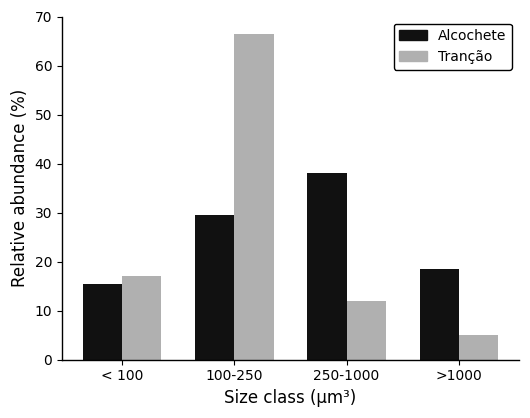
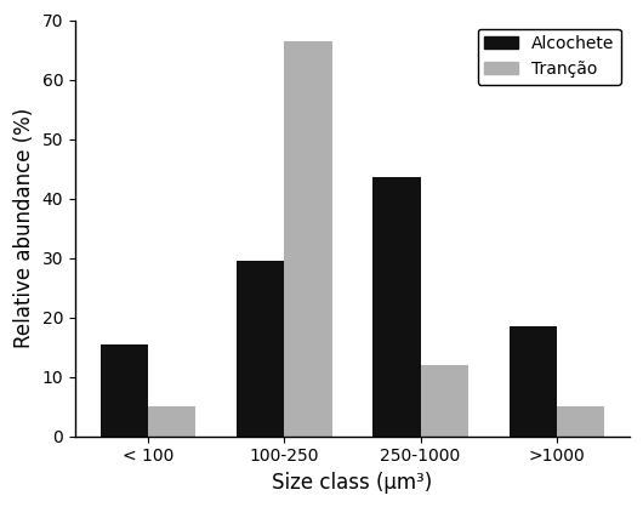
Tranção/< 100: 17.0 -> 5.0
Alcochete/250-1000: 38.0 -> 43.5
